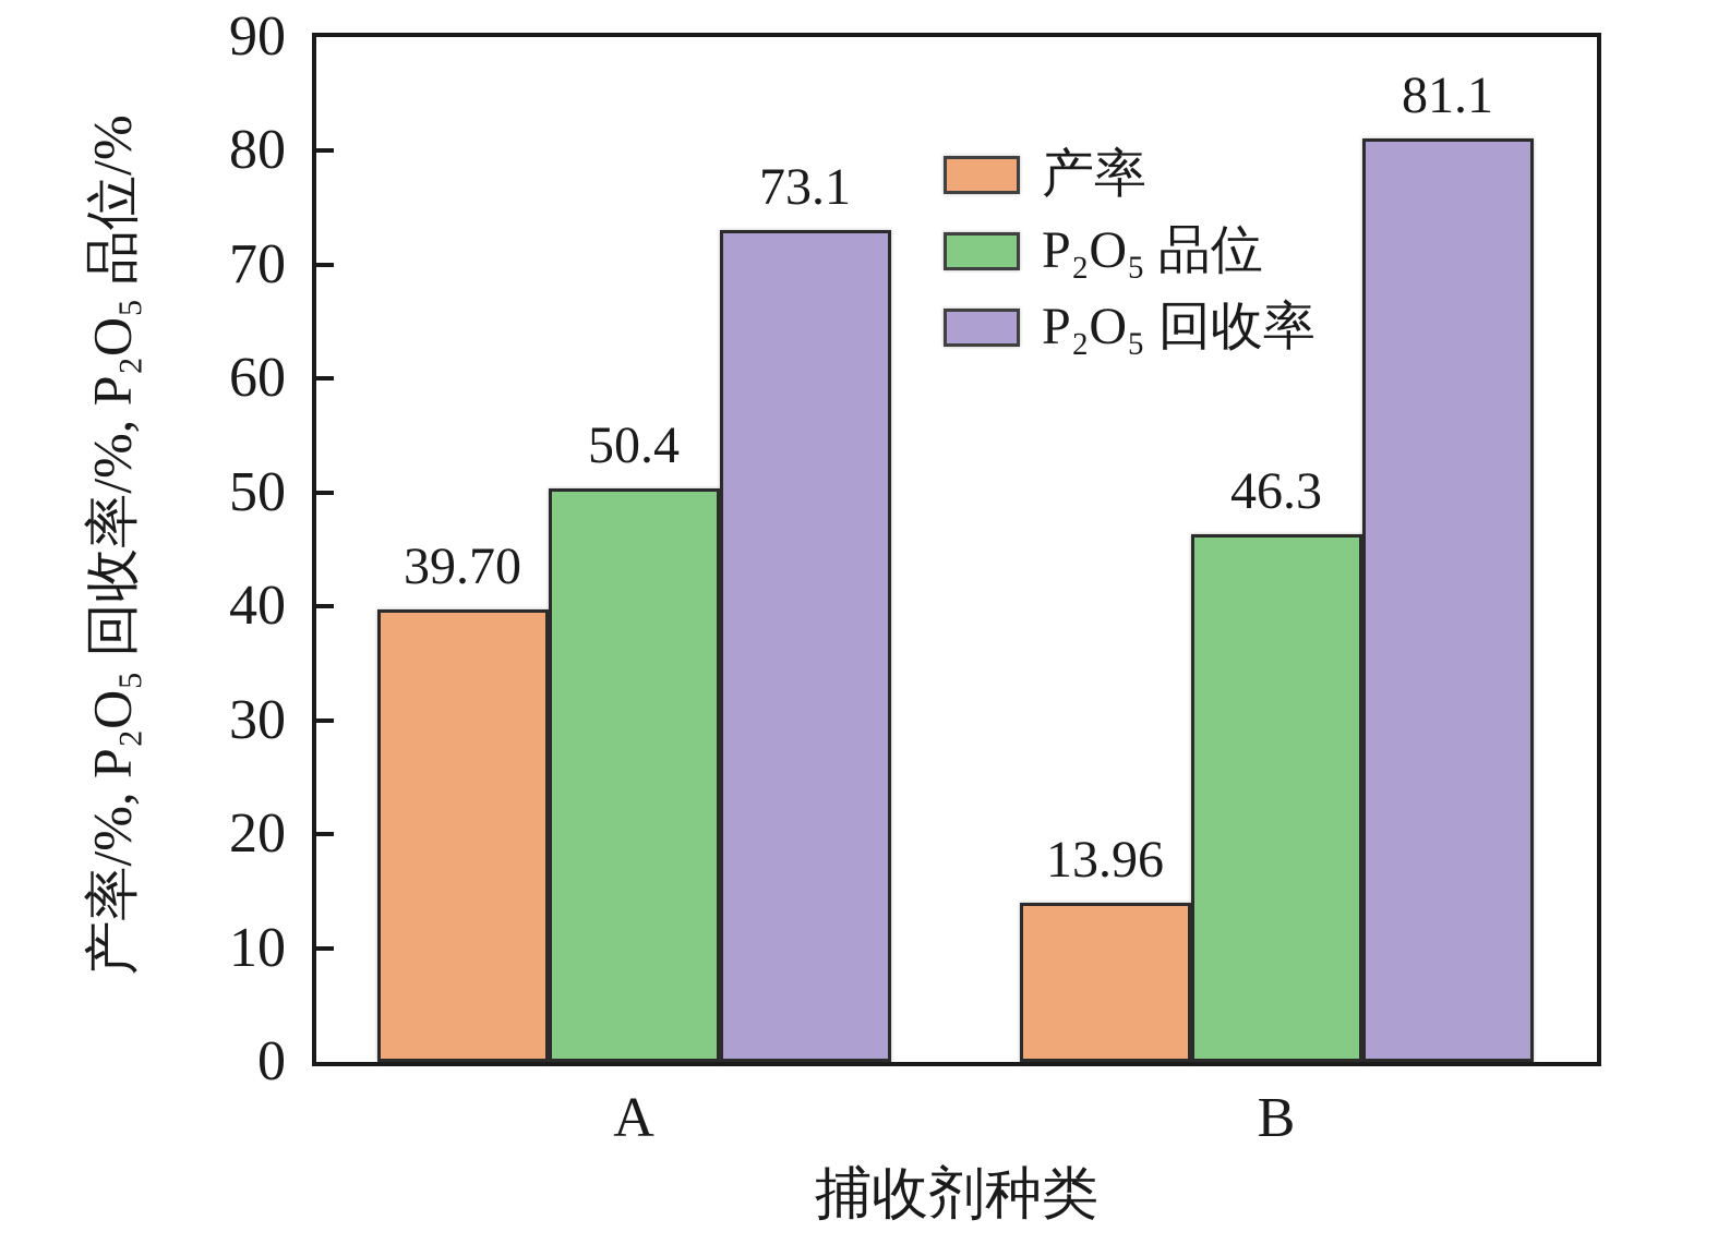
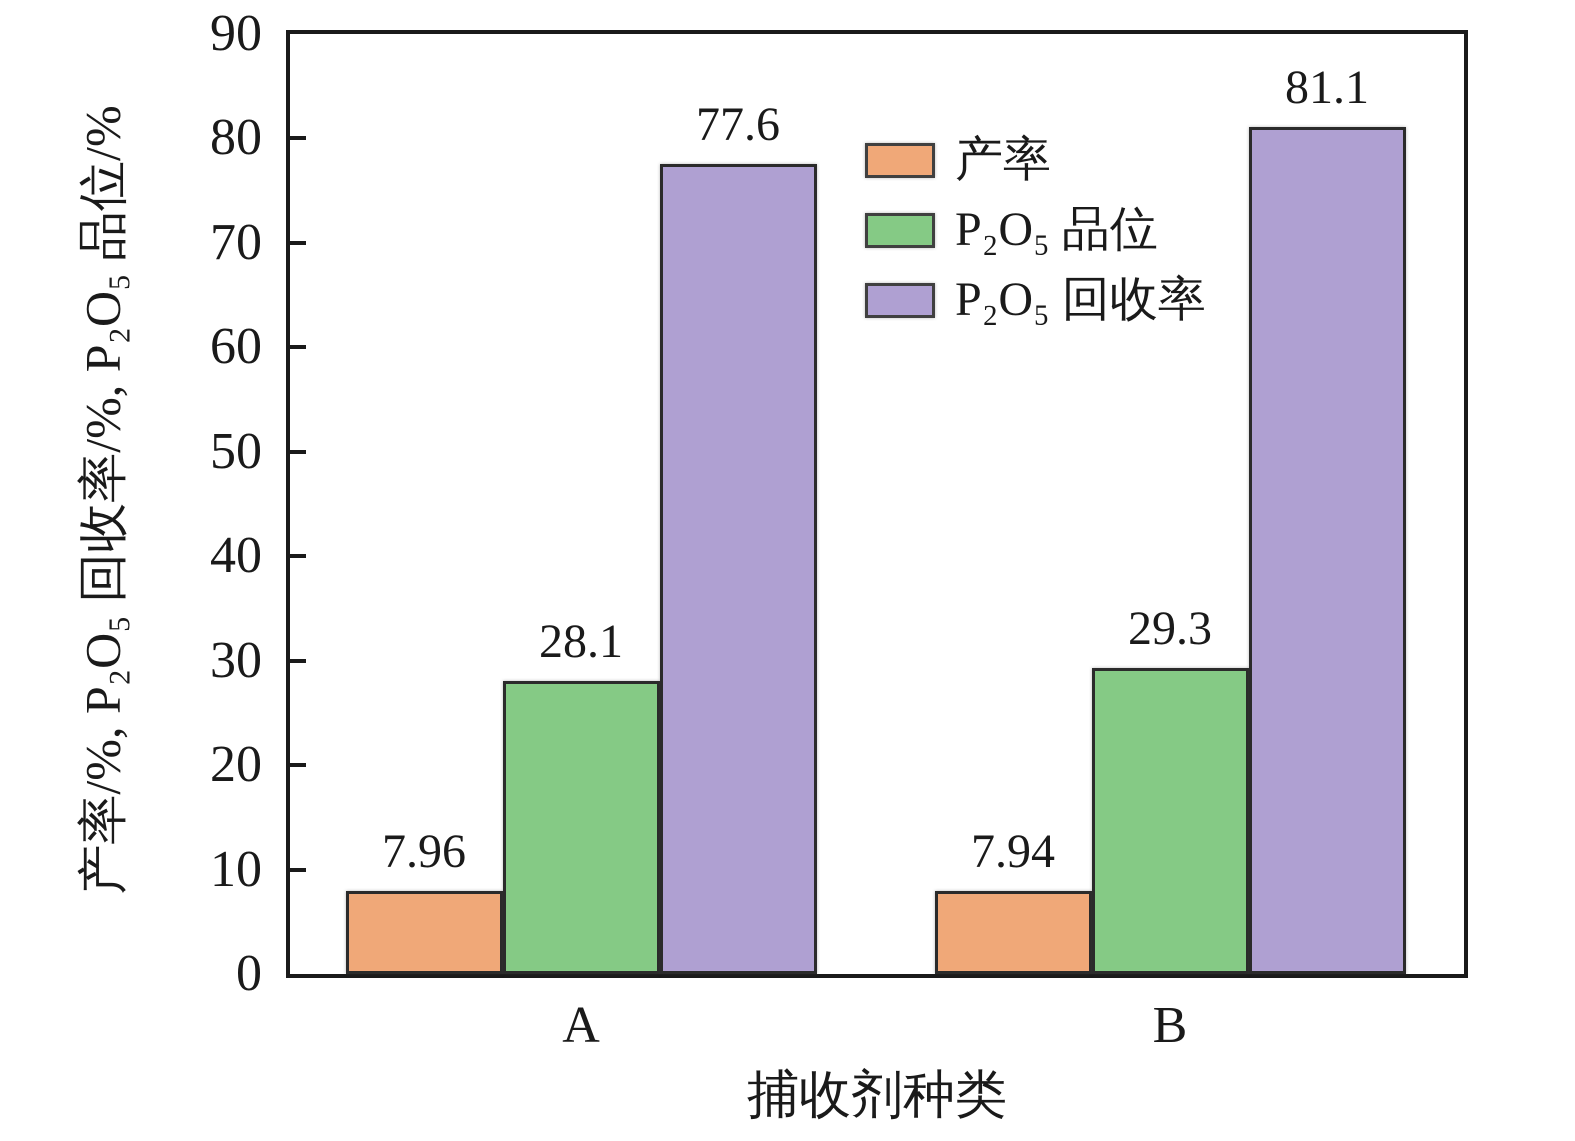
产率/A: 39.70 -> 7.96
P₂O₅ 品位/A: 50.4 -> 28.1
P₂O₅ 回收率/A: 73.1 -> 77.6
产率/B: 13.96 -> 7.94
P₂O₅ 品位/B: 46.3 -> 29.3
